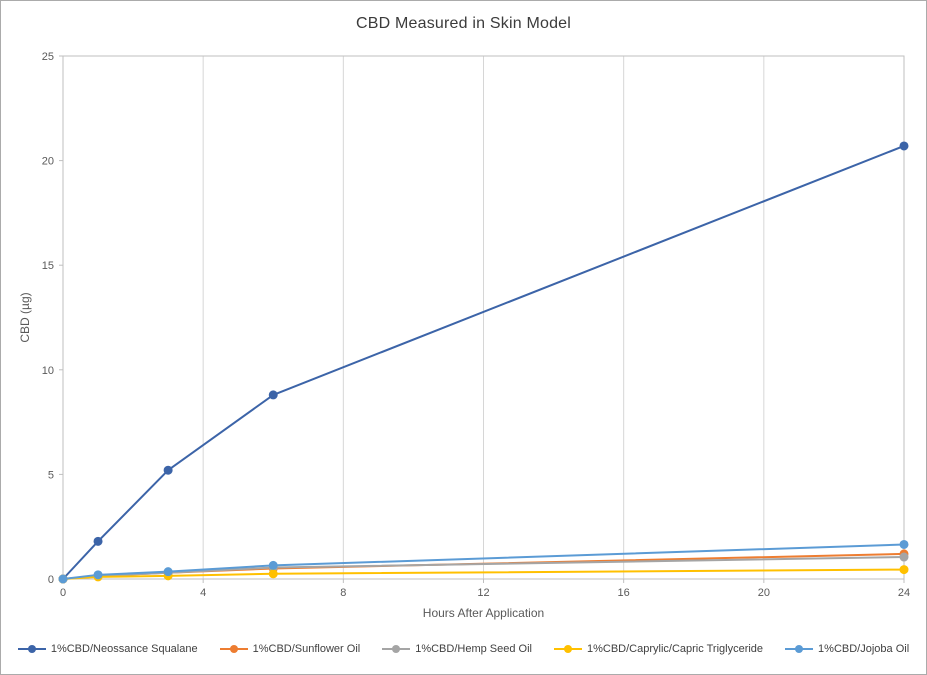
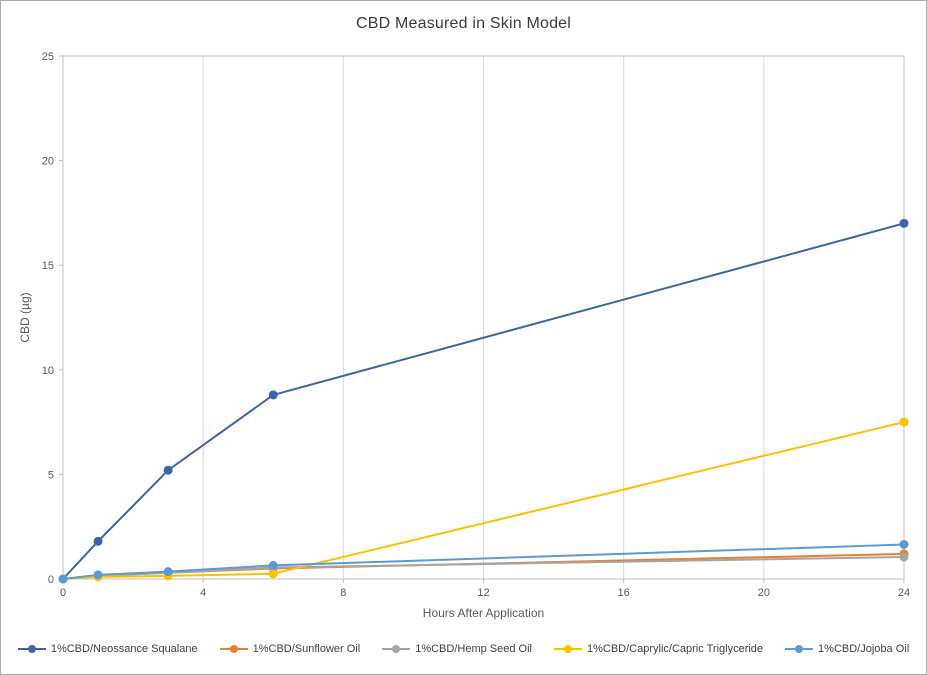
1%CBD/Neossance Squalane/24: 20.7 -> 17.0
1%CBD/Caprylic/Capric Triglyceride/24: 0.5 -> 7.5
